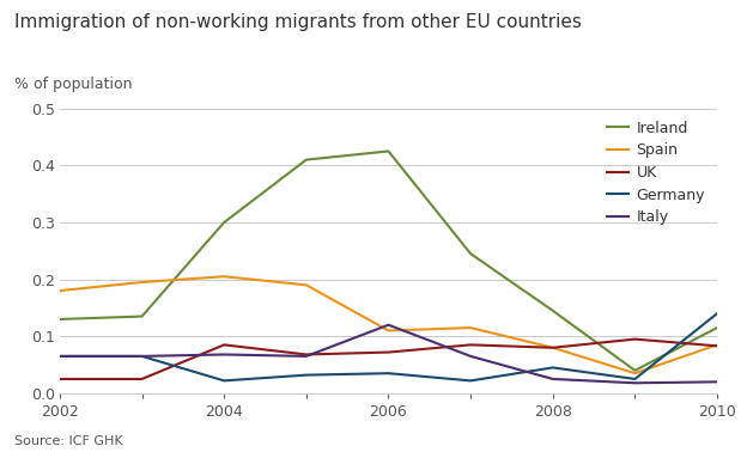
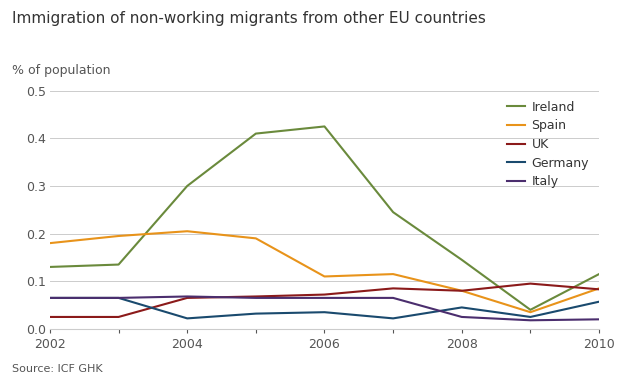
UK/2004: 0.085 -> 0.065
Italy/2006: 0.120 -> 0.065
Germany/2010: 0.140 -> 0.057
